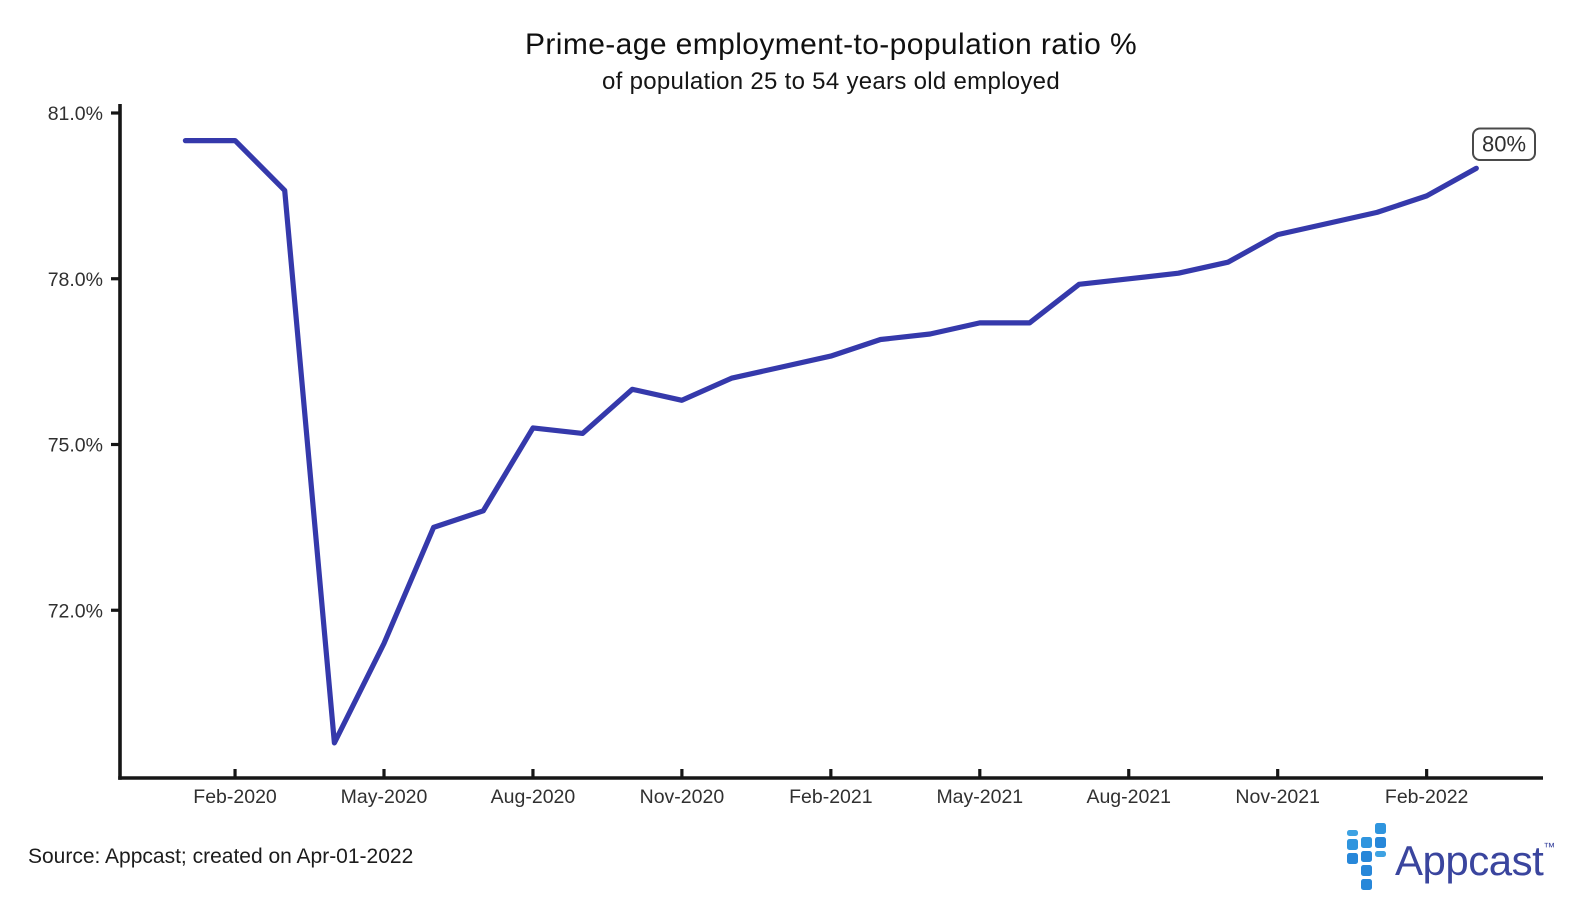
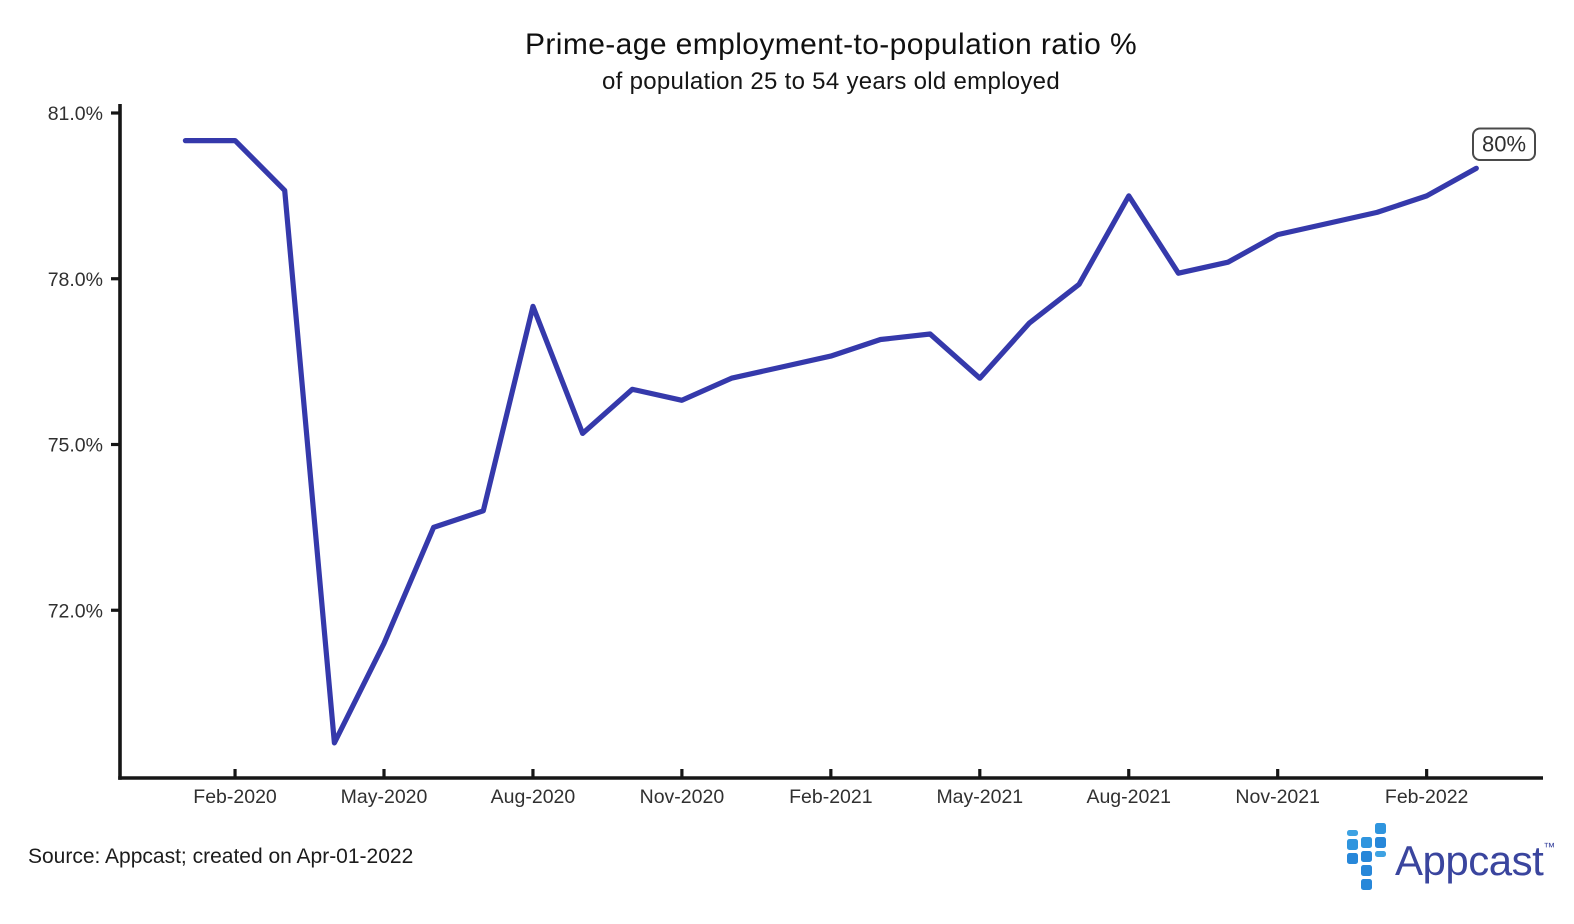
Aug-2020: 75.3% -> 77.5%
May-2021: 77.2% -> 76.2%
Aug-2021: 78.0% -> 79.5%
